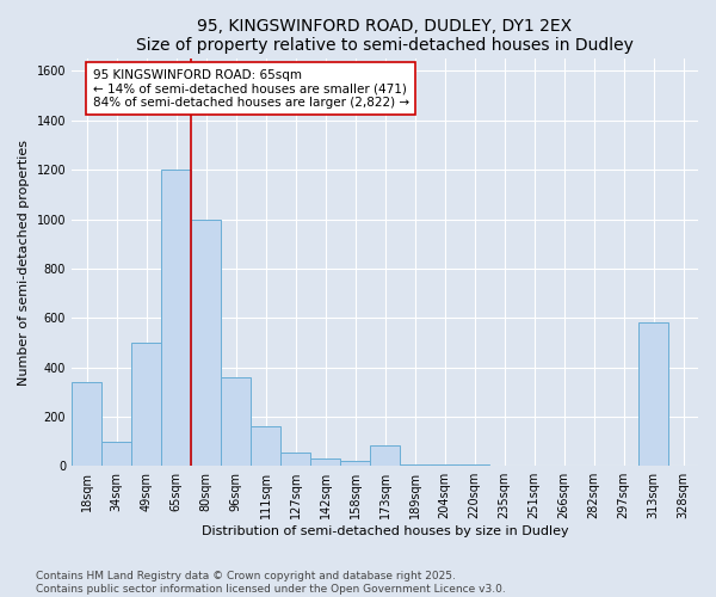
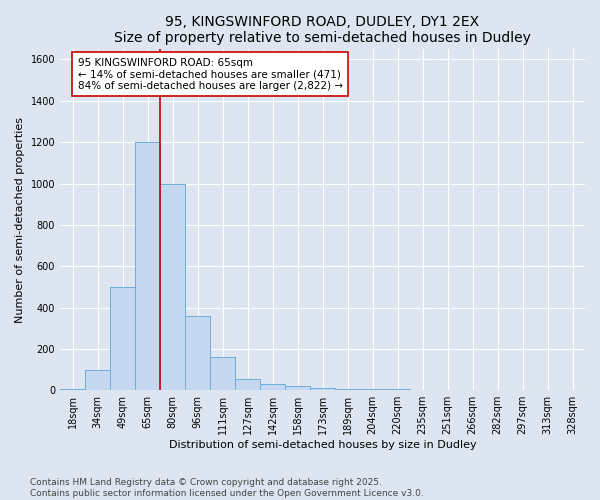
18sqm: 340 -> 5
173sqm: 85 -> 10
313sqm: 580 -> 1
